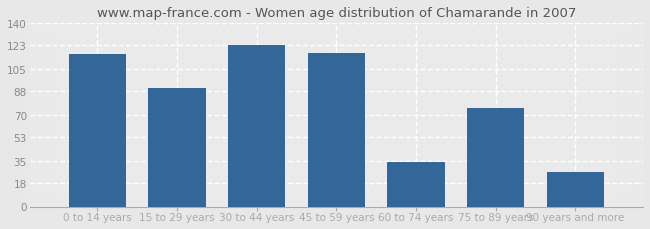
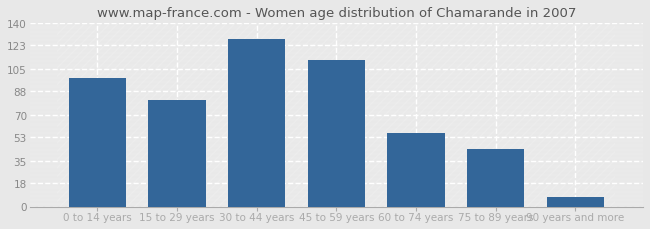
0 to 14 years: 116 -> 98
15 to 29 years: 90 -> 81
30 to 44 years: 123 -> 128
45 to 59 years: 117 -> 112
60 to 74 years: 34 -> 56
75 to 89 years: 75 -> 44
90 years and more: 26 -> 7
